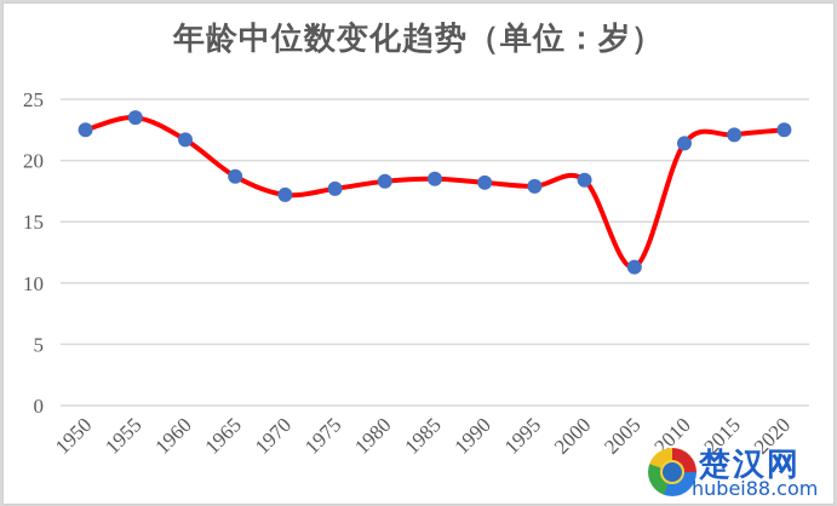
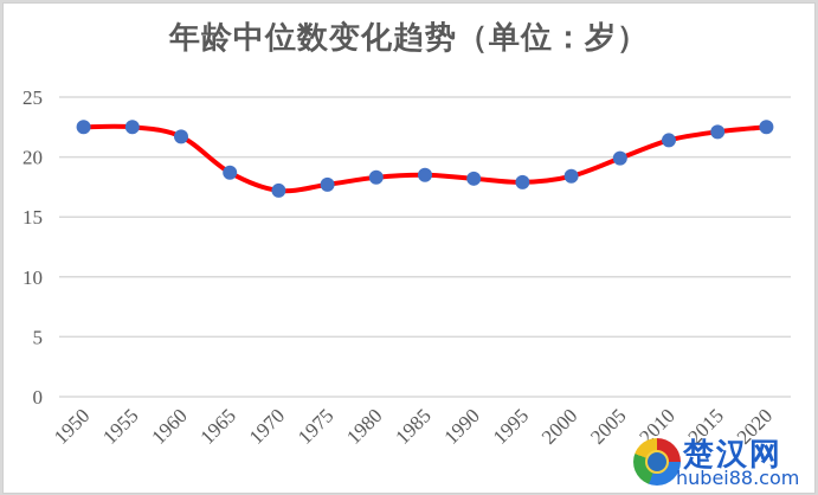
1955: 23.5 -> 22.5
2005: 11.3 -> 19.9
